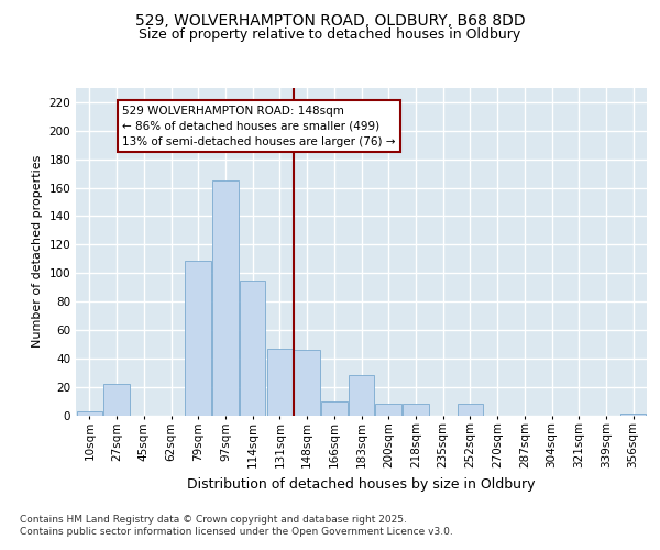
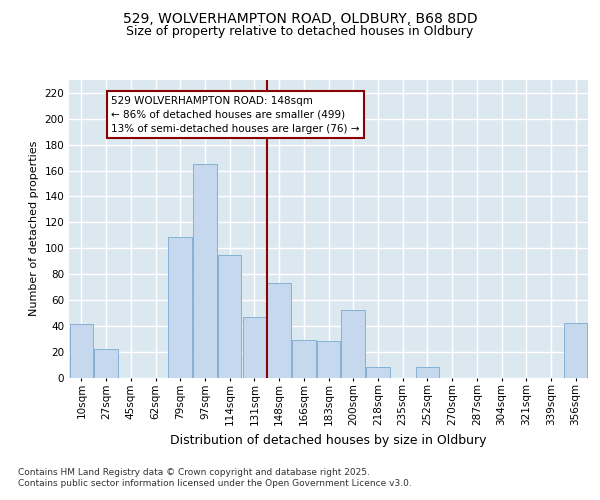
10sqm: 3 -> 41
148sqm: 46 -> 73
166sqm: 10 -> 29
200sqm: 8 -> 52
356sqm: 1 -> 42
